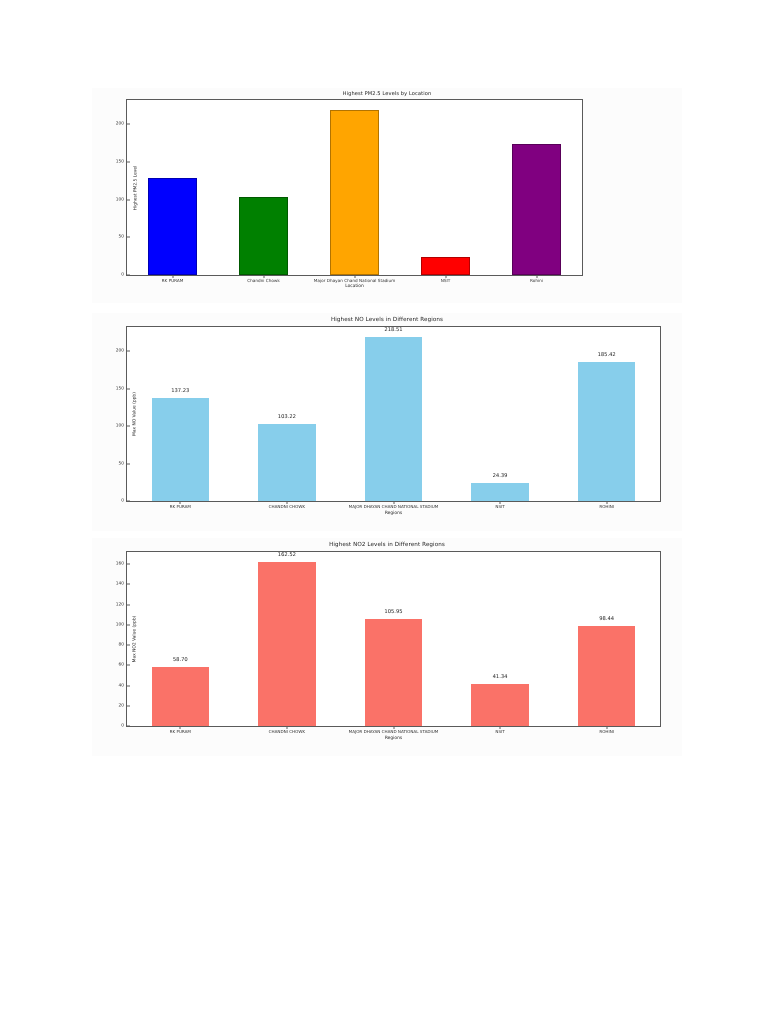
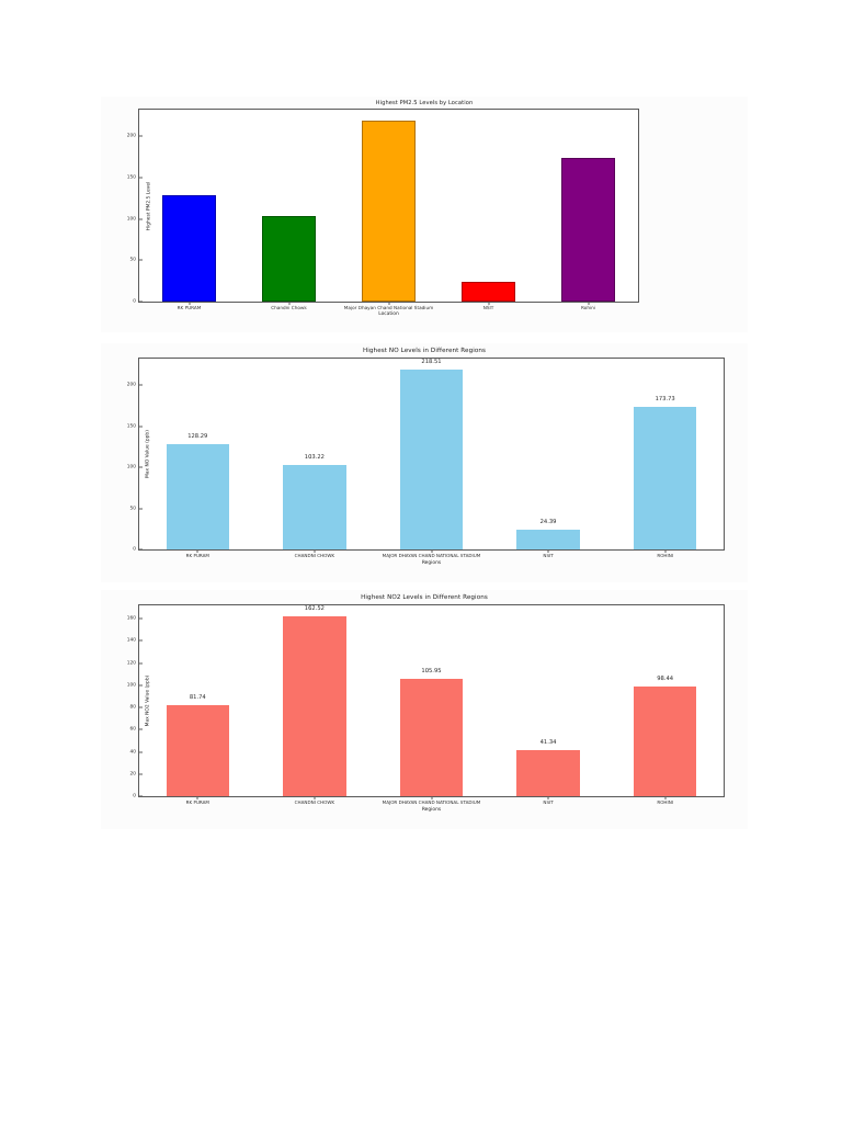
Highest NO Levels in Different Regions/RK PURAM: 137.23 -> 128.29
Highest NO Levels in Different Regions/ROHINI: 185.42 -> 173.73
Highest NO2 Levels in Different Regions/RK PURAM: 58.70 -> 81.74
